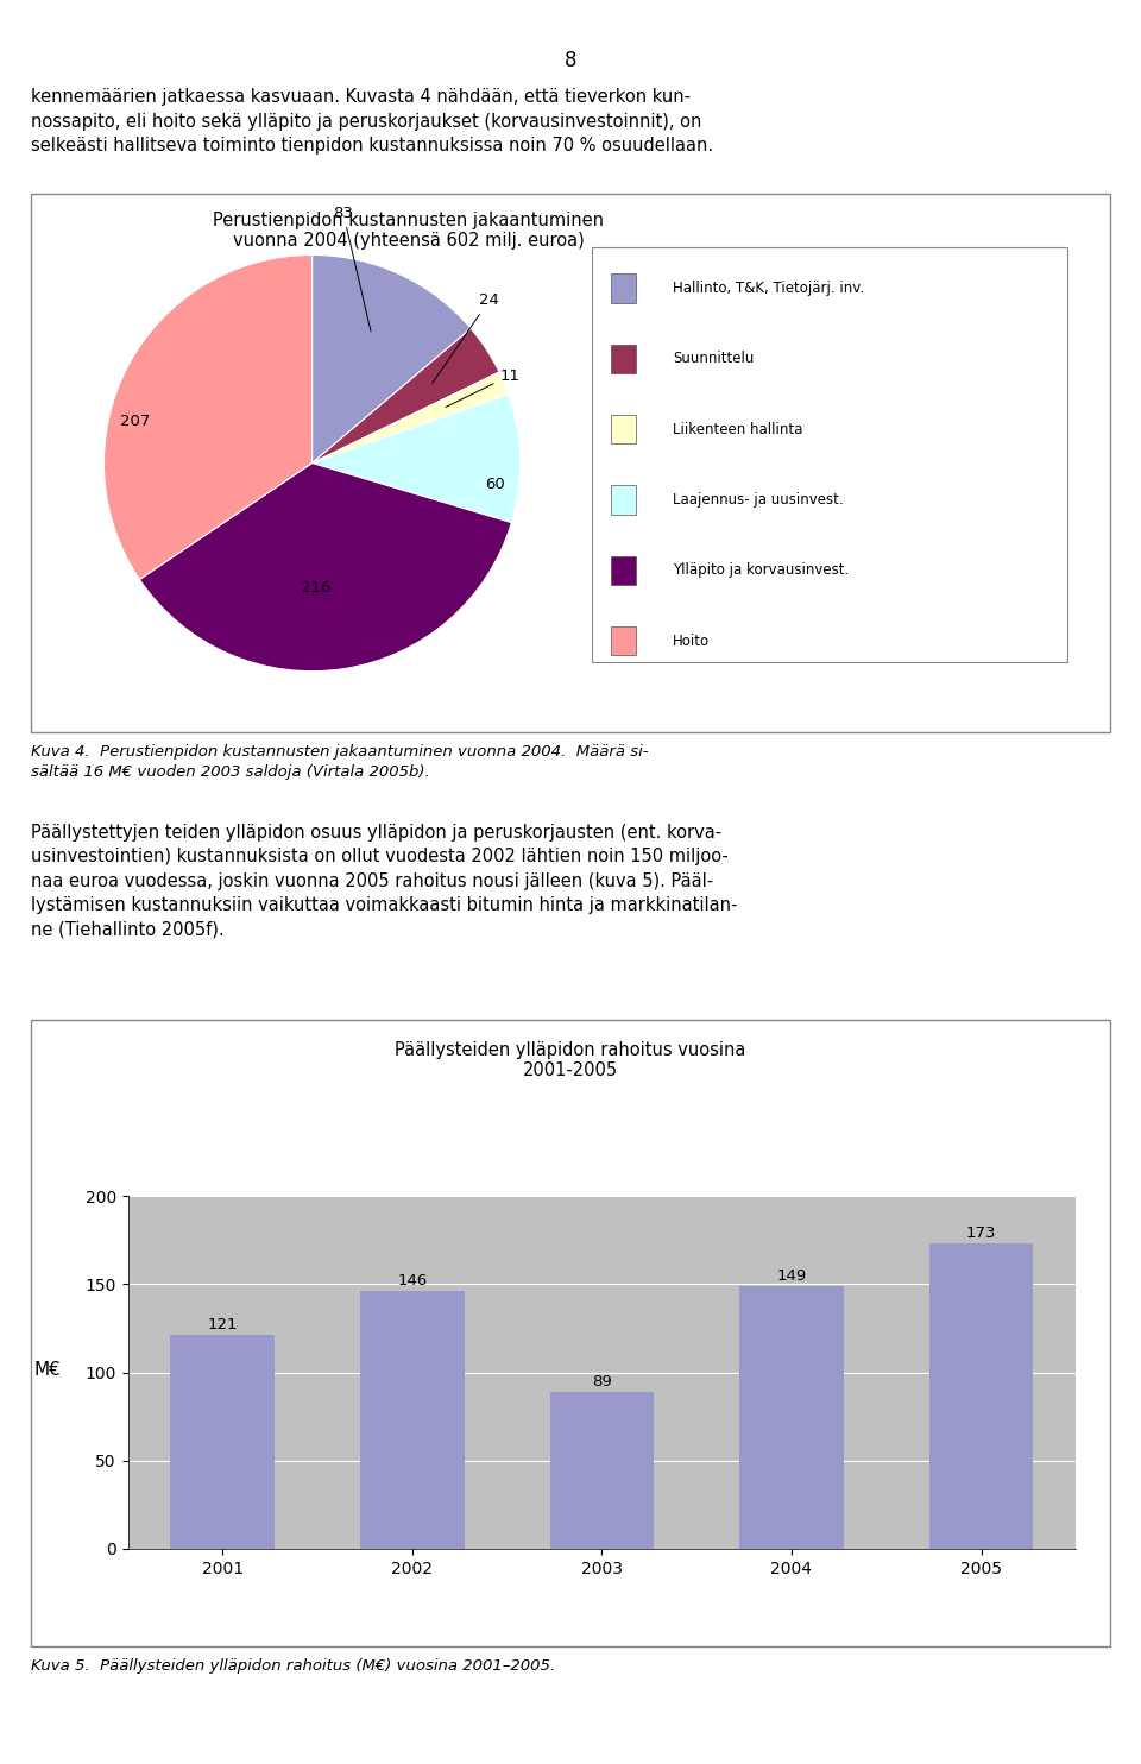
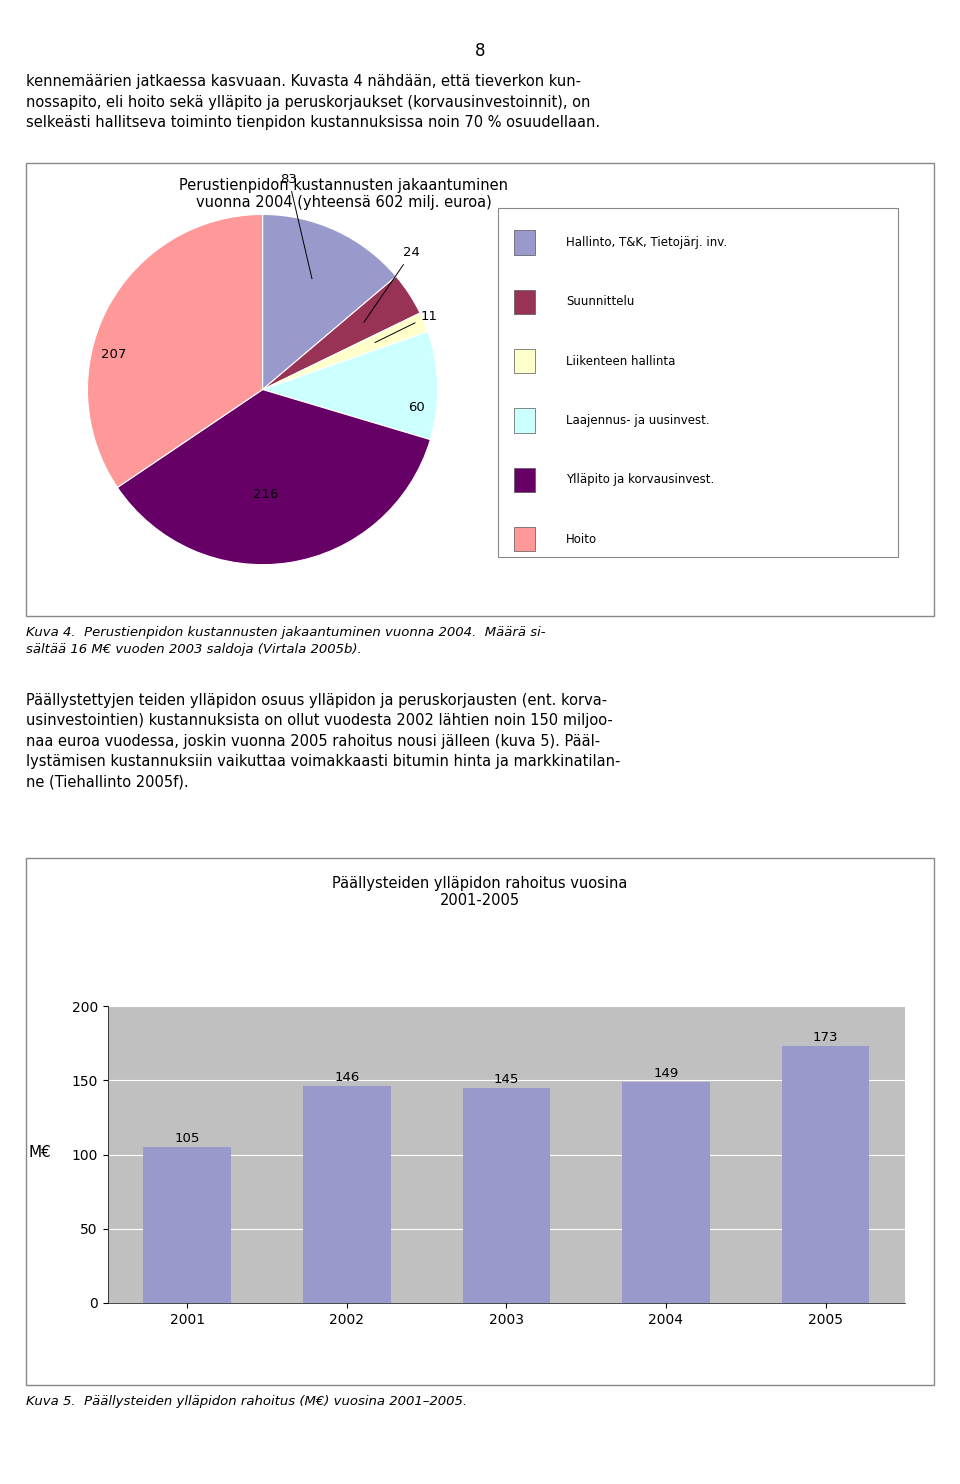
2001: 121 -> 105
2003: 89 -> 145
